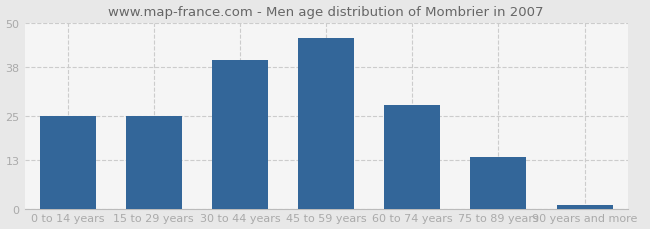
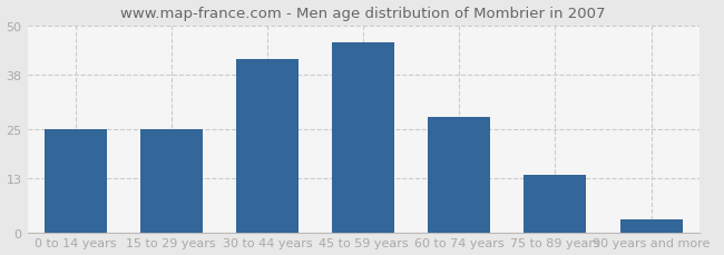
30 to 44 years: 40 -> 42
90 years and more: 1 -> 3
